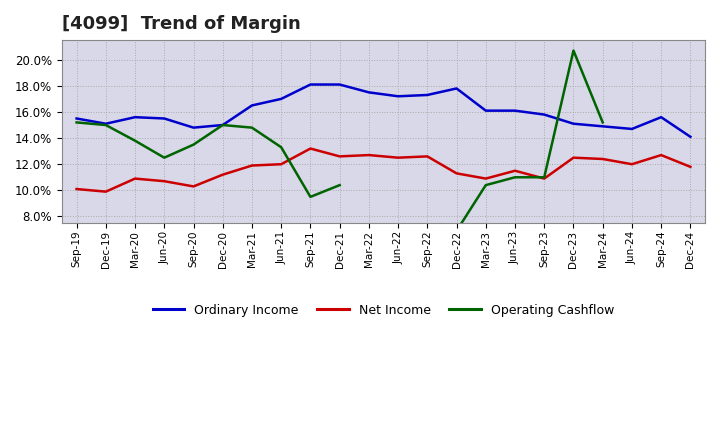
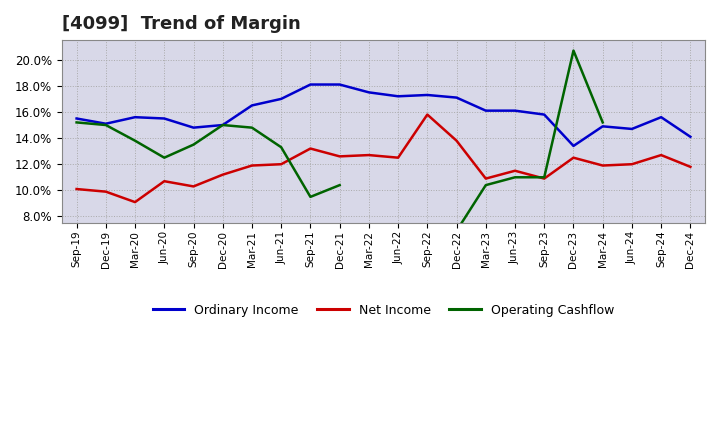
Net Income/Mar-20: 10.9% -> 9.1%
Net Income/Sep-22: 12.6% -> 15.8%
Ordinary Income/Dec-22: 17.8% -> 17.1%
Net Income/Dec-22: 11.3% -> 13.8%
Ordinary Income/Dec-23: 15.1% -> 13.4%
Net Income/Mar-24: 12.4% -> 11.9%
